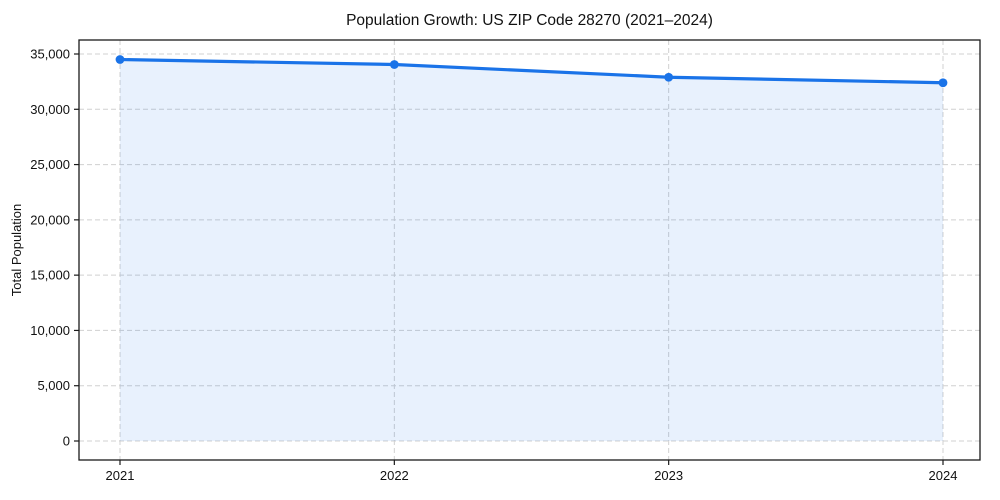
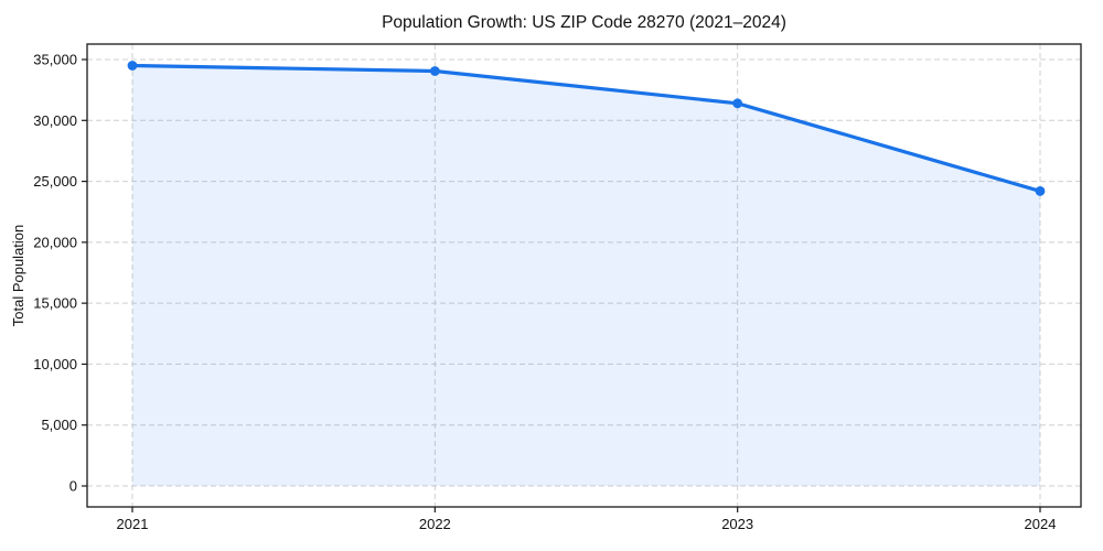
2023: 32900 -> 31400
2024: 32400 -> 24200
